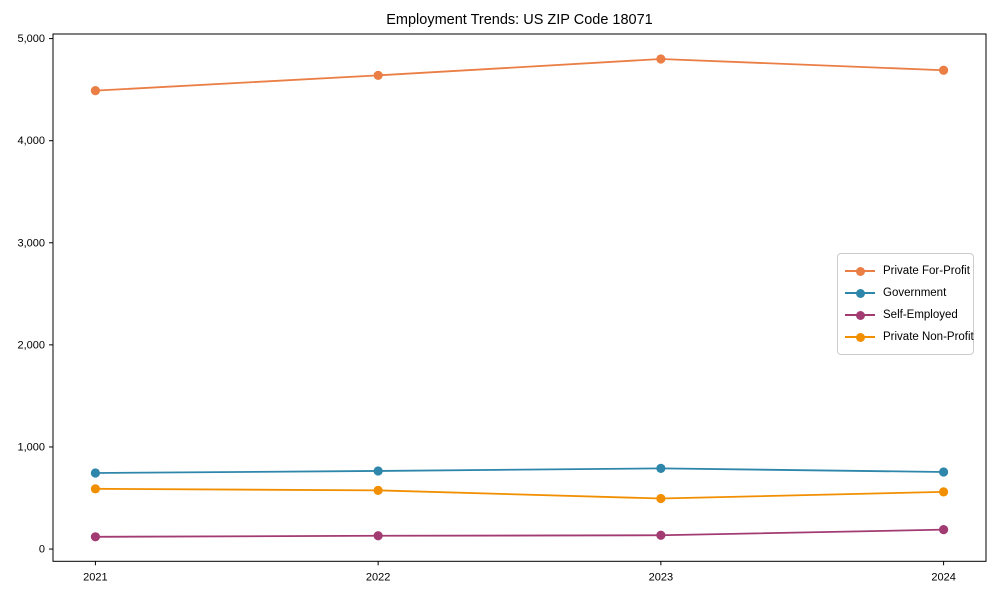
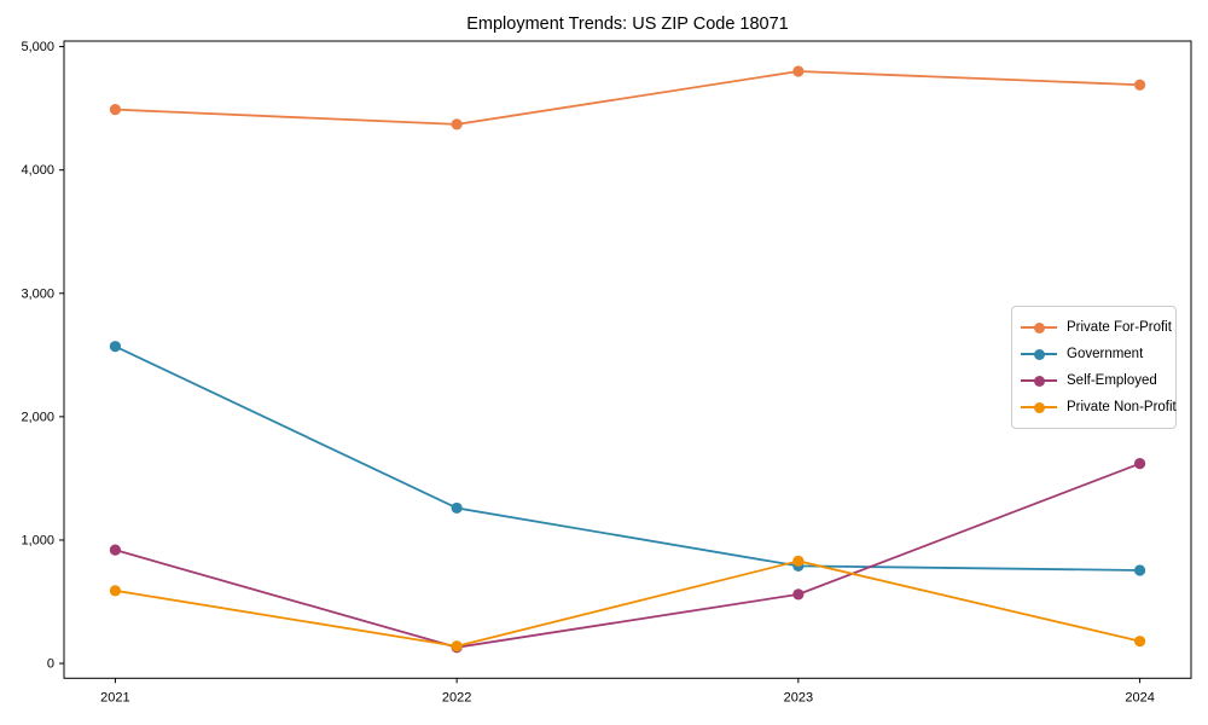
Government/2021: 740 -> 2570
Self-Employed/2021: 120 -> 920
Private For-Profit/2022: 4640 -> 4370
Government/2022: 760 -> 1260
Private Non-Profit/2022: 580 -> 140
Self-Employed/2023: 140 -> 560
Private Non-Profit/2023: 500 -> 830
Self-Employed/2024: 190 -> 1620
Private Non-Profit/2024: 560 -> 180
